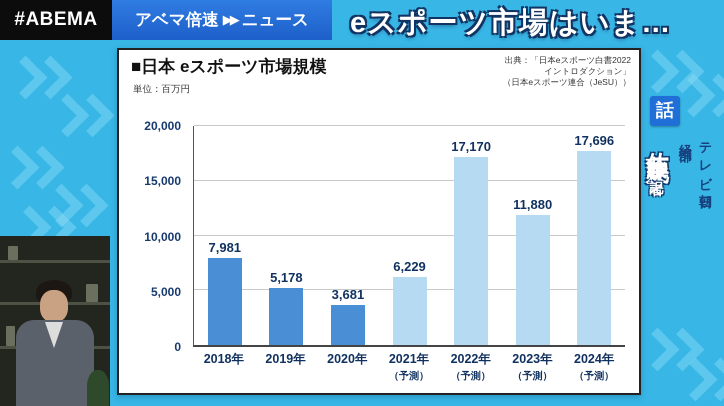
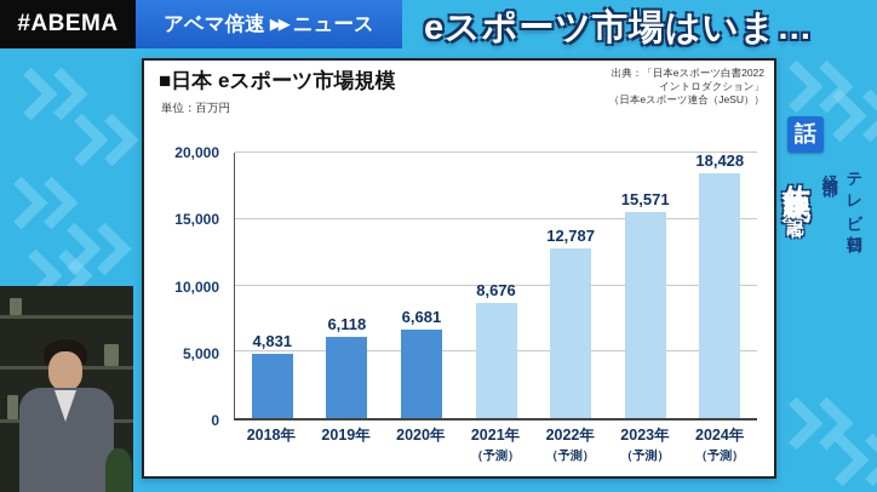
2018年: 7,981 -> 4,831
2019年: 5,178 -> 6,118
2020年: 3,681 -> 6,681
2021年: 6,229 -> 8,676
2022年: 17,170 -> 12,787
2023年: 11,880 -> 15,571
2024年: 17,696 -> 18,428
